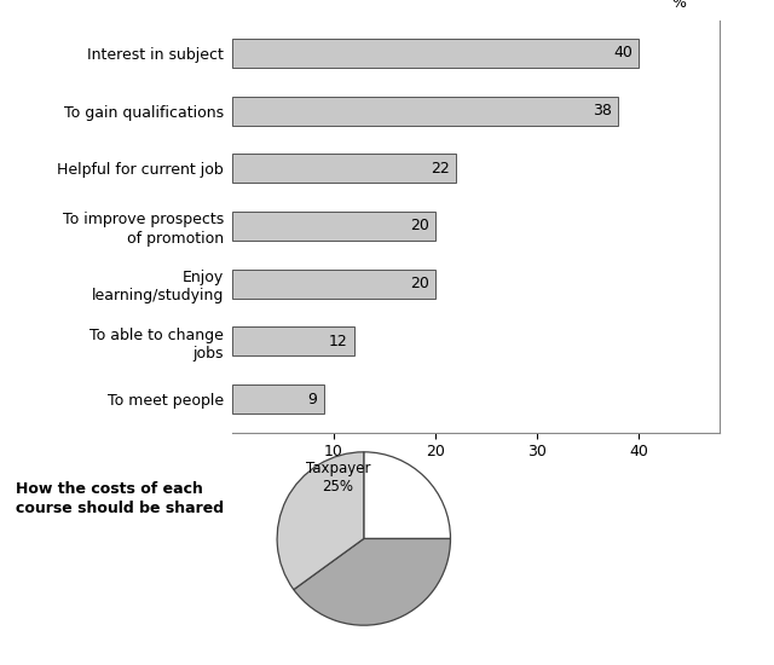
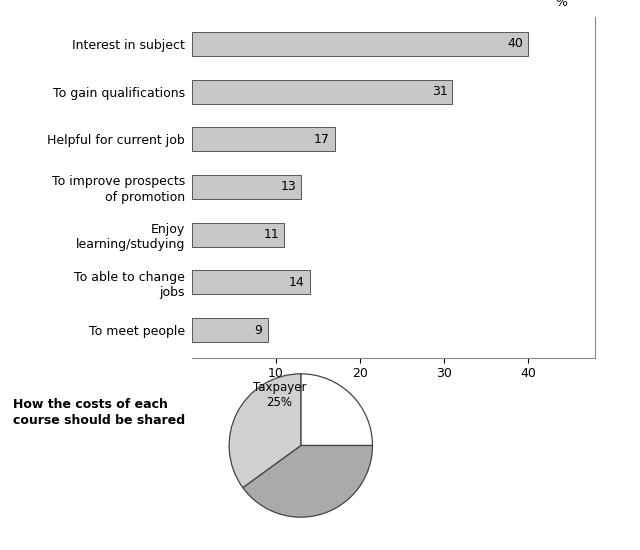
To gain qualifications: 38 -> 31
Helpful for current job: 22 -> 17
To improve prospects of promotion: 20 -> 13
Enjoy learning/studying: 20 -> 11
To able to change jobs: 12 -> 14
